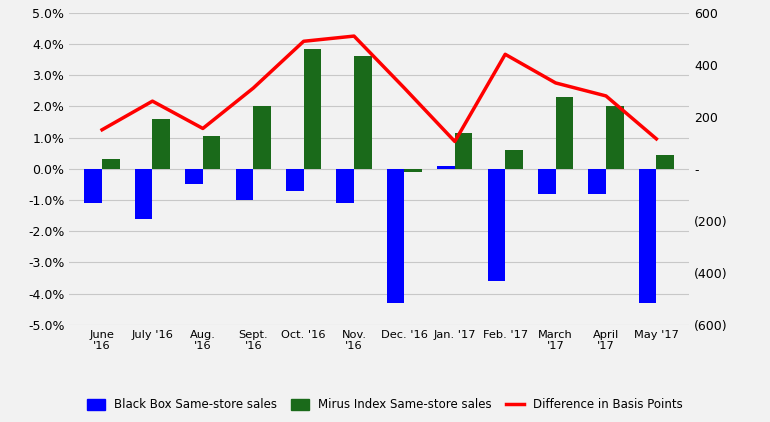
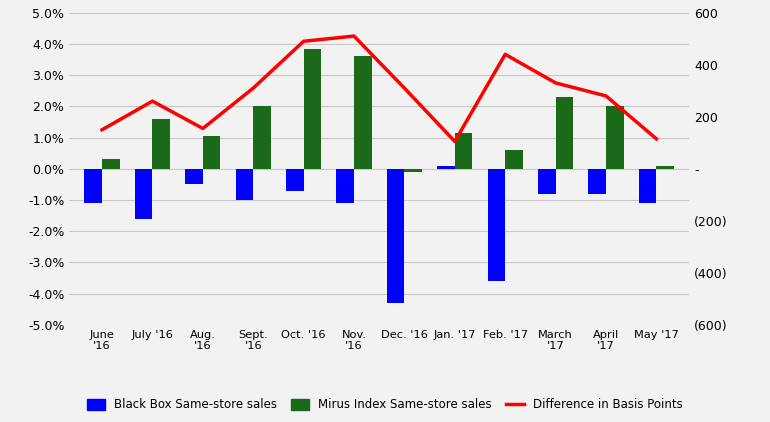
Black Box Same-store sales/May '17: -4.3% -> -1.1%
Mirus Index Same-store sales/May '17: 0.45% -> 0.10%
